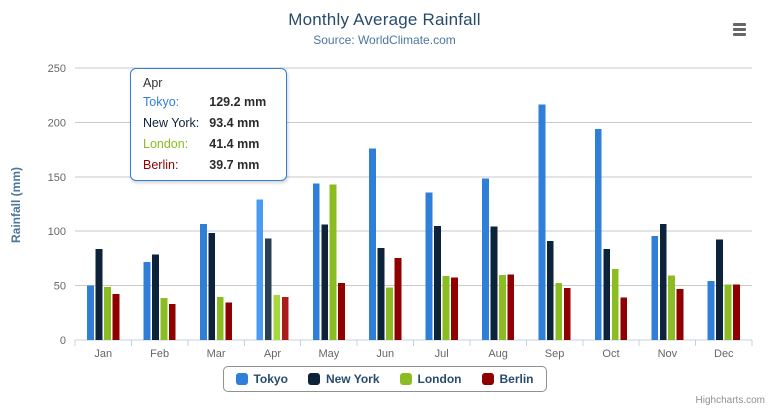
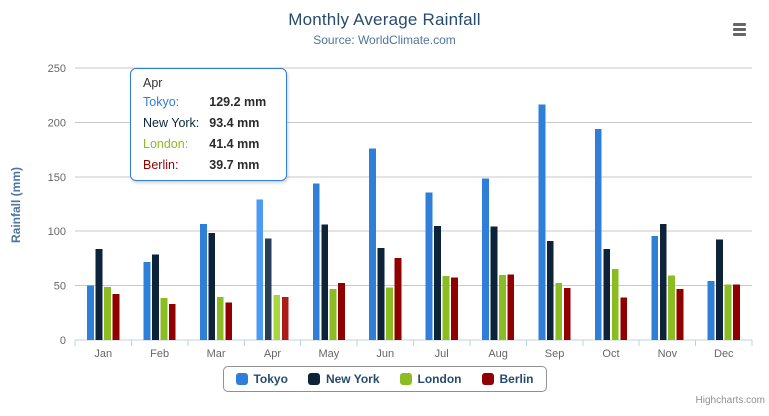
London/May: 143 -> 47
